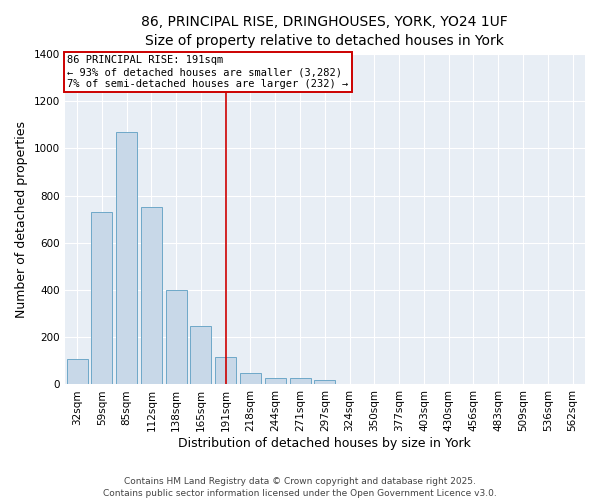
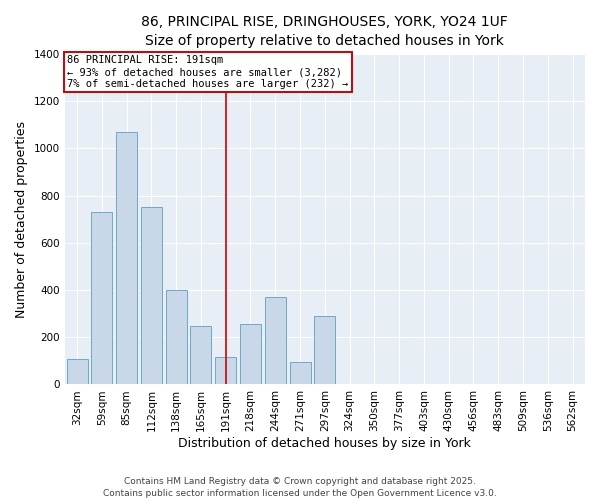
218sqm: 50 -> 255
244sqm: 27 -> 370
271sqm: 27 -> 95
297sqm: 20 -> 290
